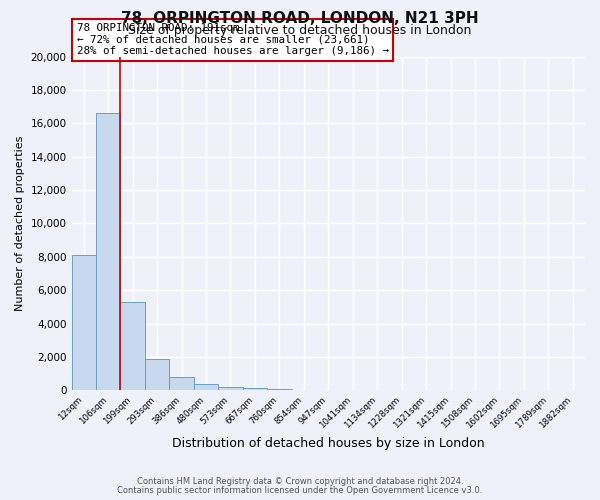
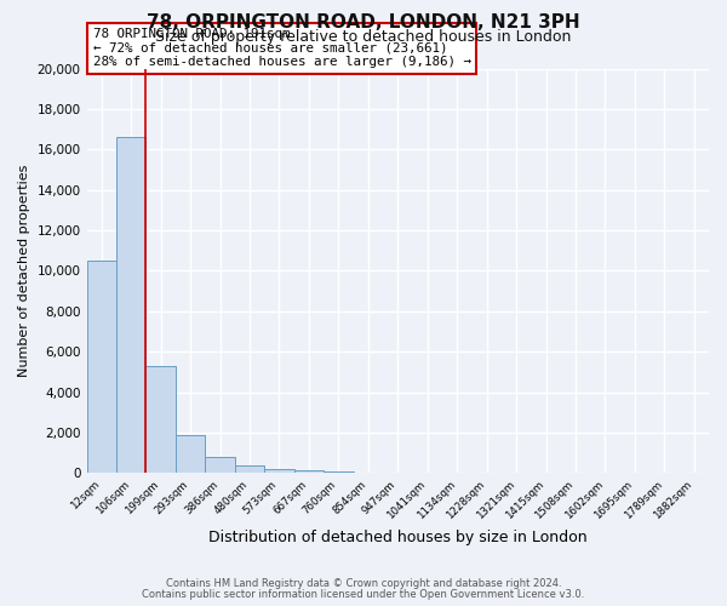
12sqm: 8,100 -> 10,500
